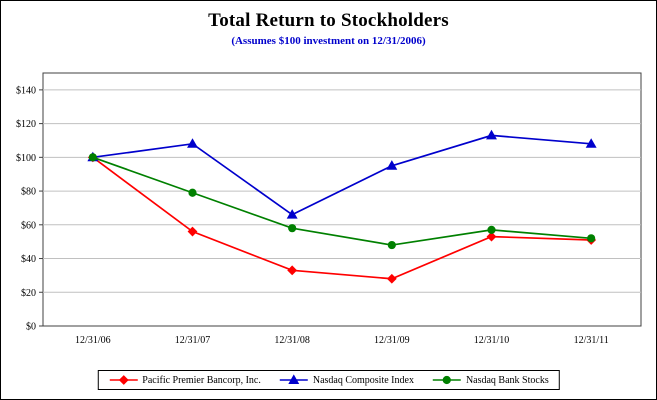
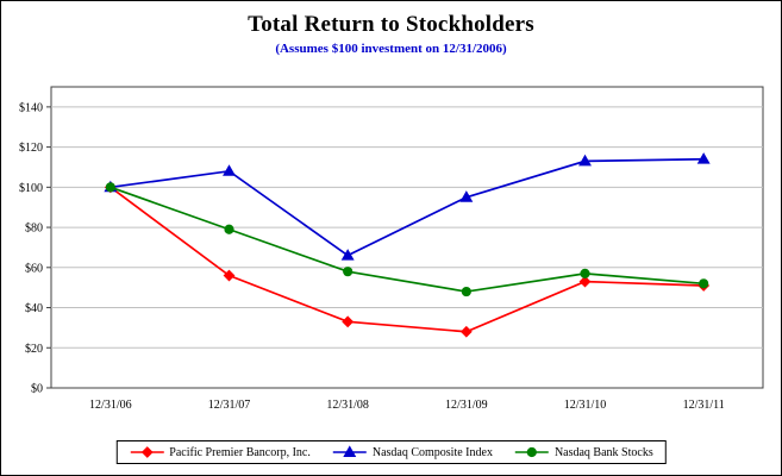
Nasdaq Composite Index/12/31/11: $108 -> $114
